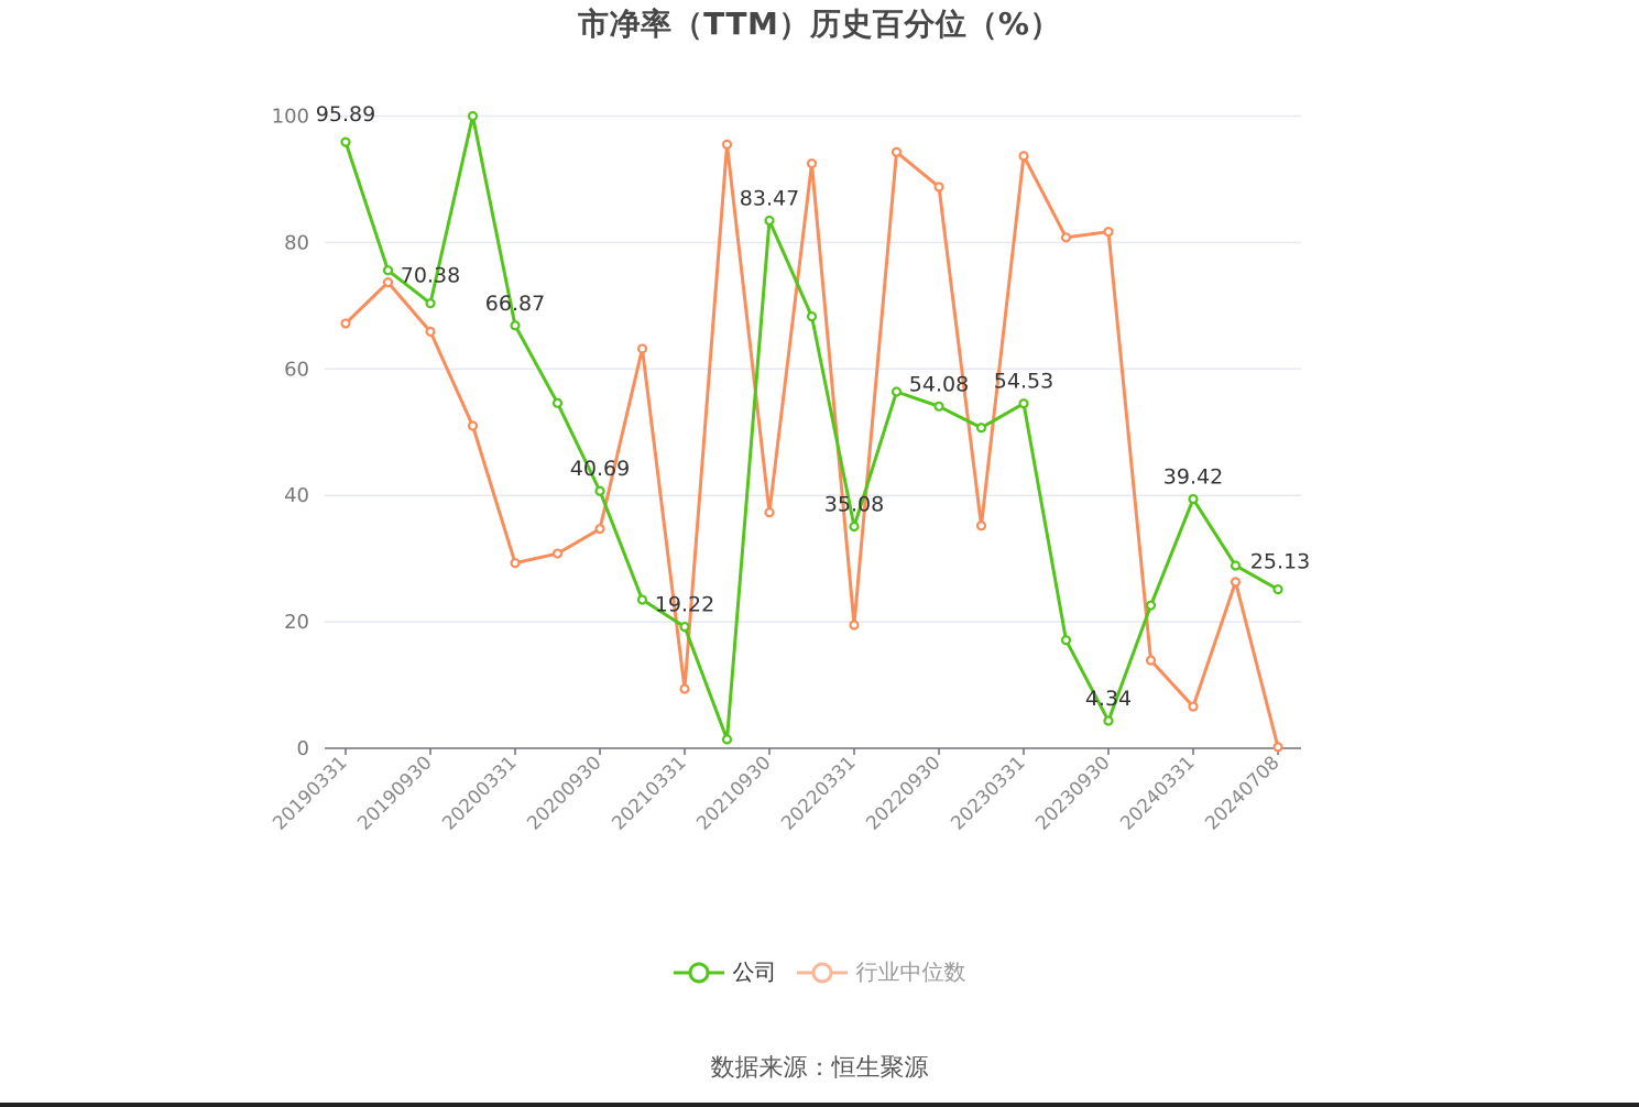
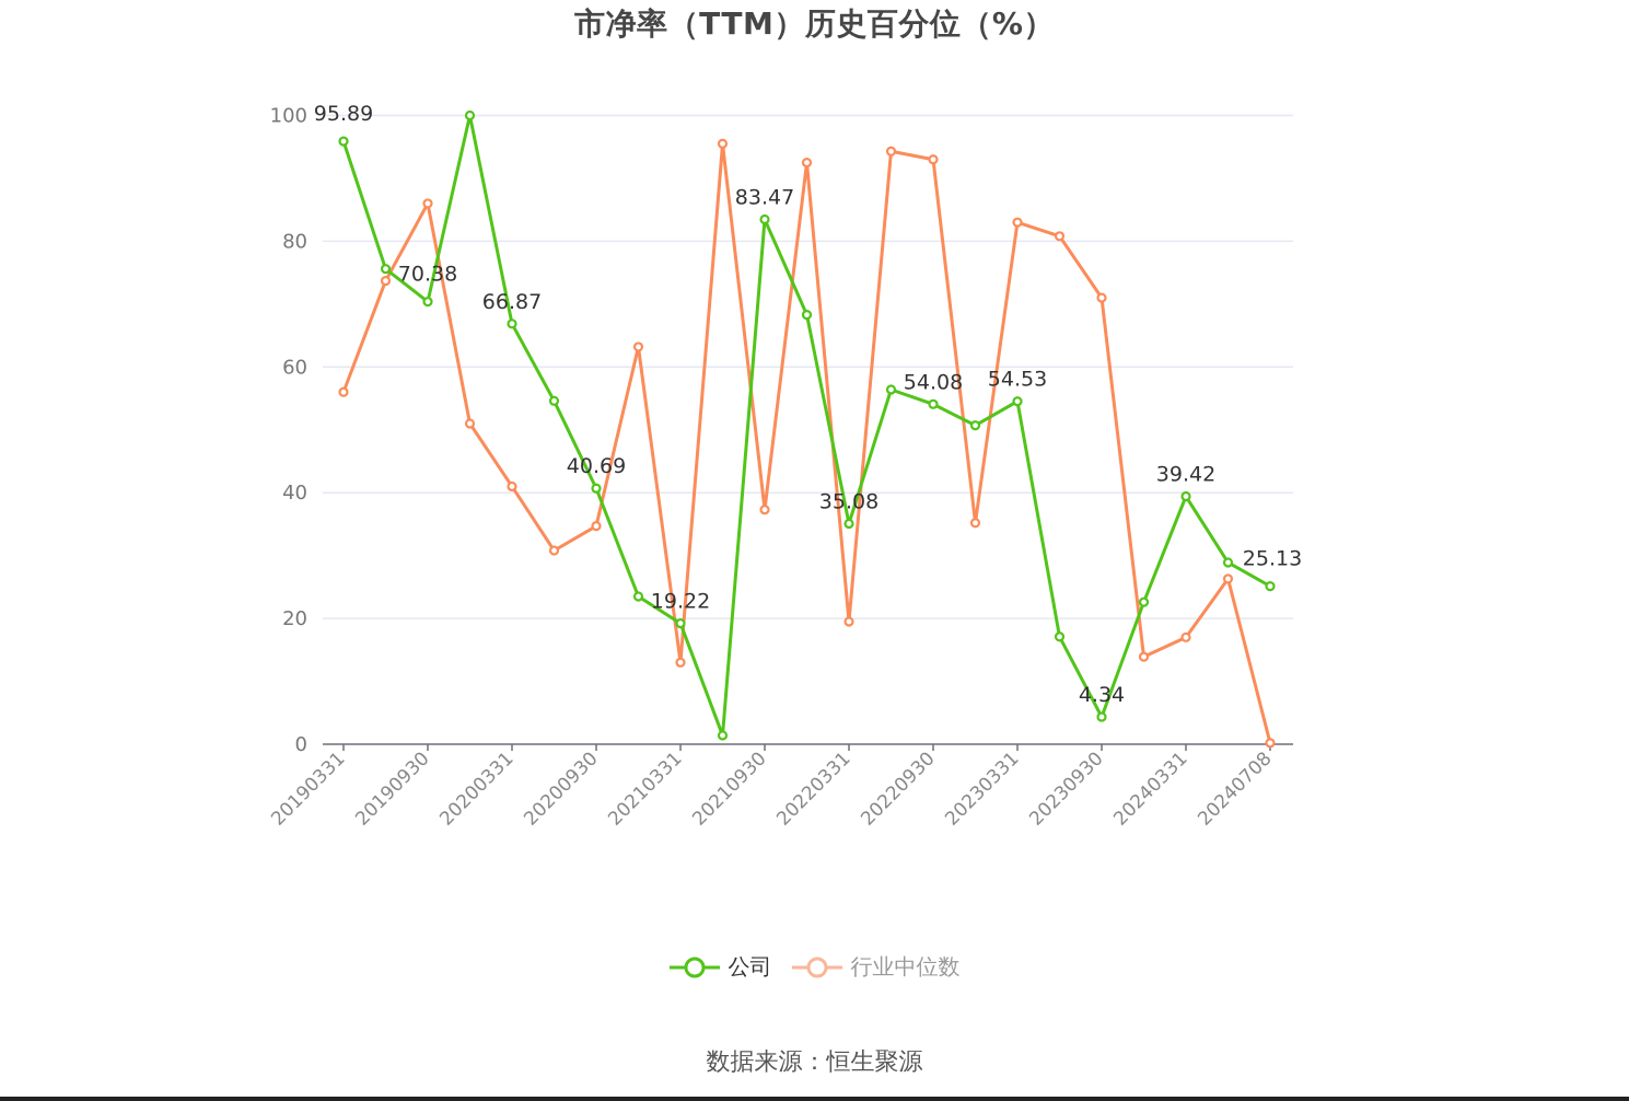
行业中位数/20190331: 67 -> 56
行业中位数/20190930: 66 -> 86
行业中位数/20200331: 29 -> 41
行业中位数/20210331: 9 -> 13
行业中位数/20220930: 89 -> 93
行业中位数/20230331: 94 -> 83
行业中位数/20230930: 82 -> 71
行业中位数/20240331: 7 -> 17
